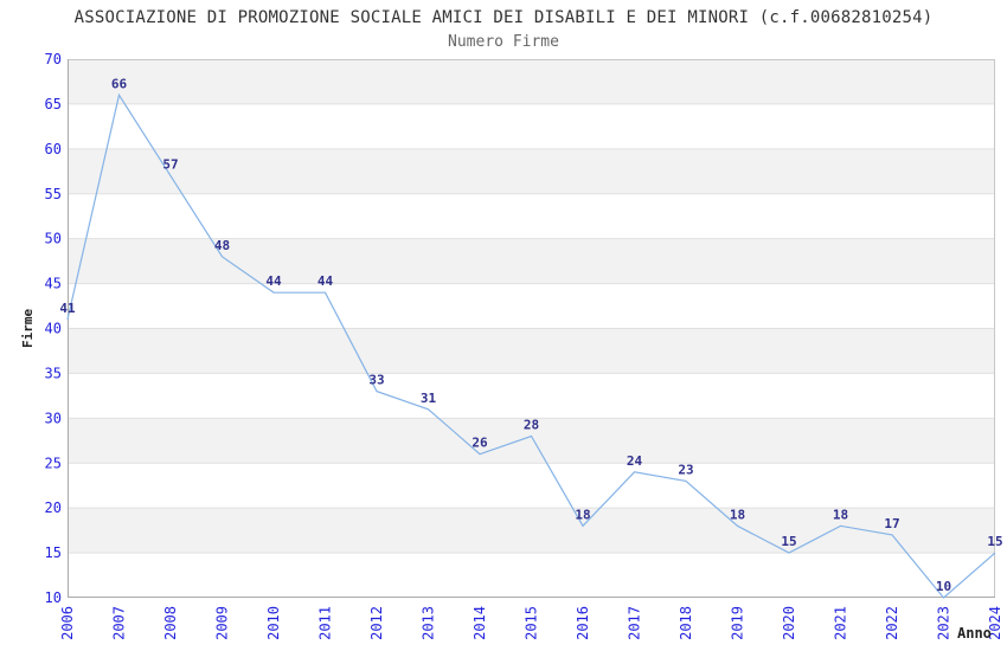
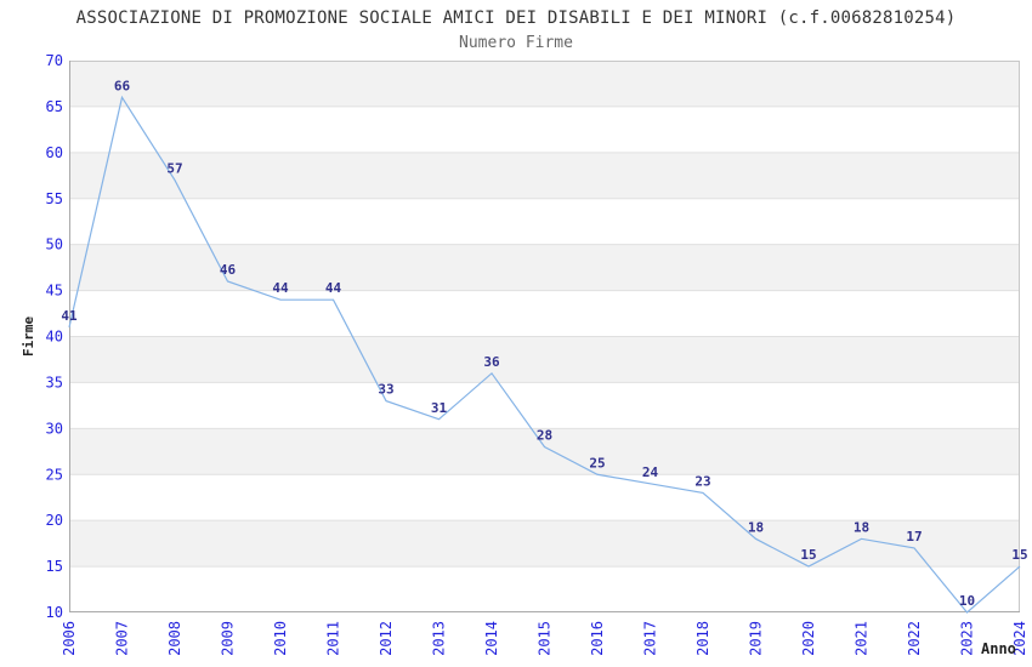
2009: 48 -> 46
2014: 26 -> 36
2016: 18 -> 25
